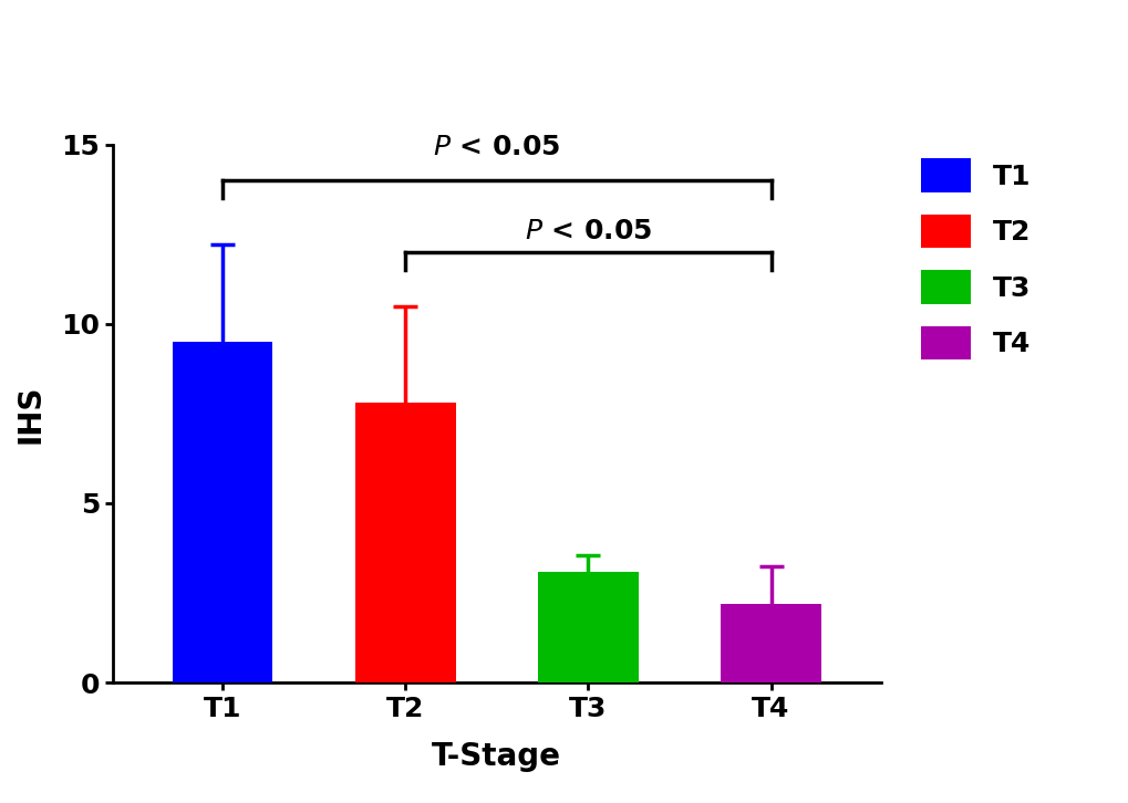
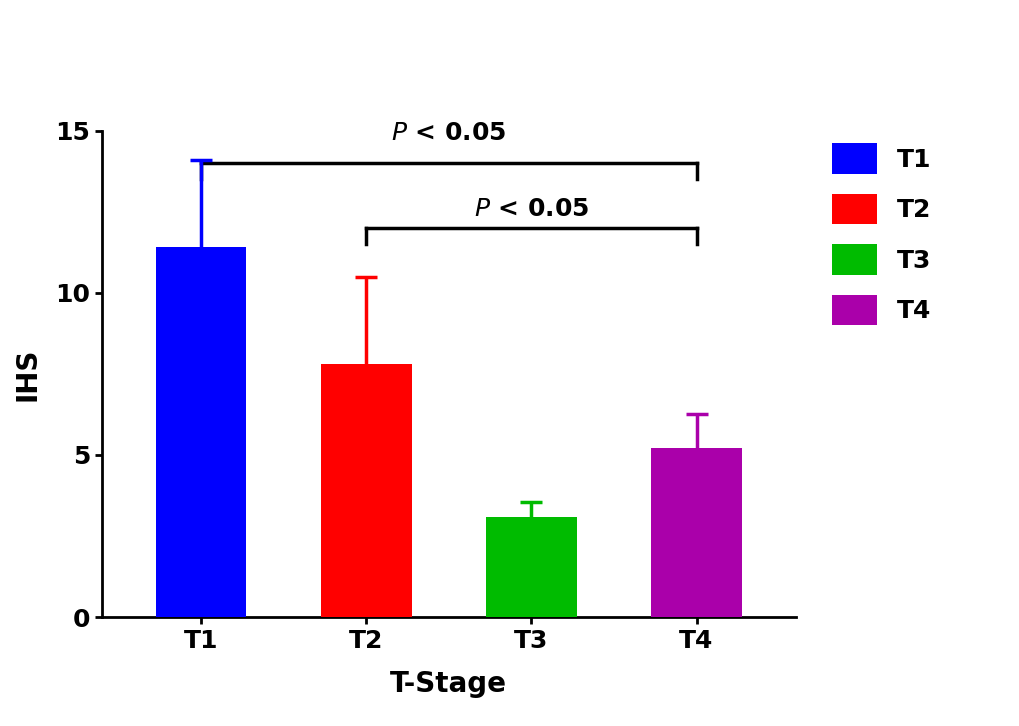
T1: 9.5 -> 11.4
T4: 2.2 -> 5.2
